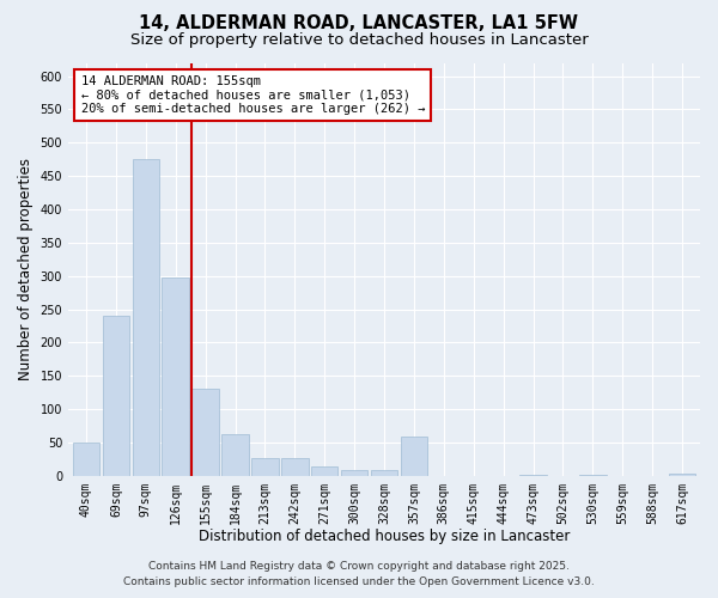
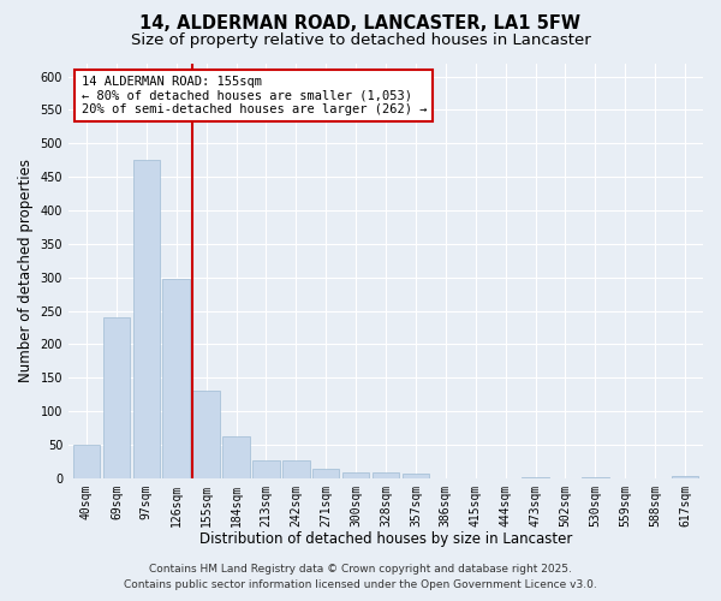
357sqm: 58 -> 7
